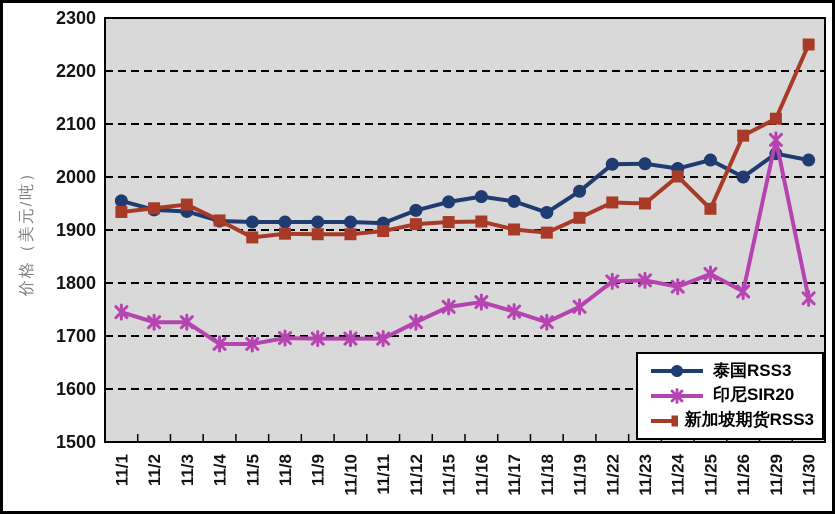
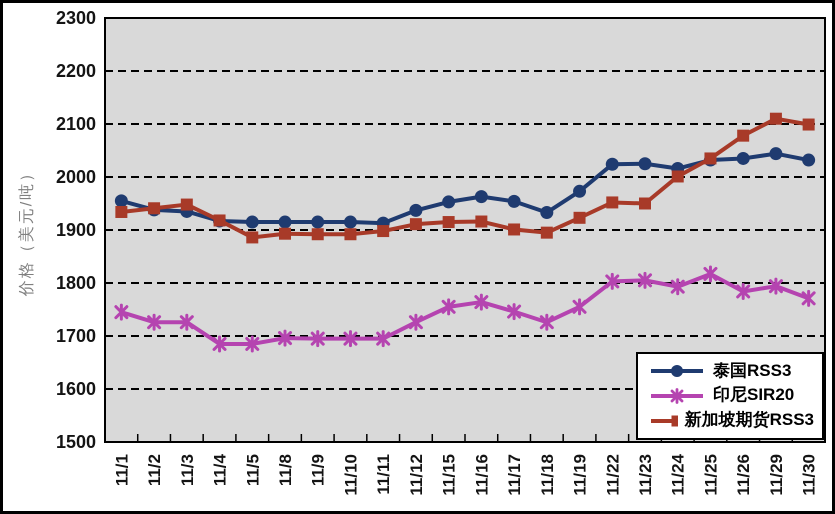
新加坡期货RSS3/11/25: 1940 -> 2040
泰国RSS3/11/26: 2000 -> 2040
印尼SIR20/11/29: 2070 -> 1790
新加坡期货RSS3/11/30: 2250 -> 2100
